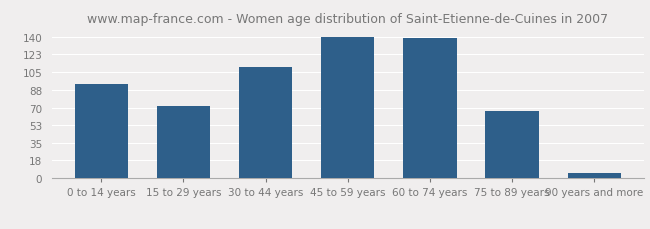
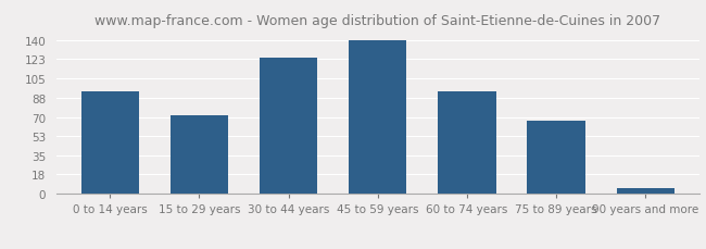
30 to 44 years: 110 -> 124
60 to 74 years: 139 -> 93
